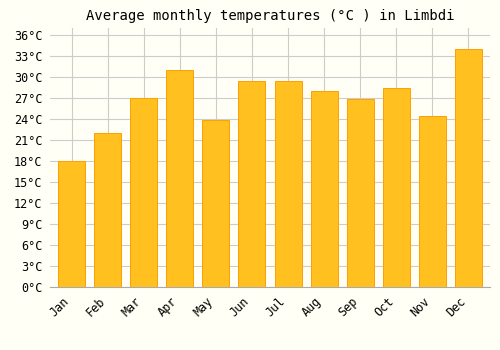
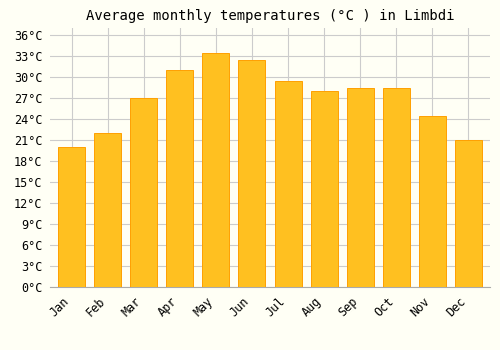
Jan: 18.0°C -> 20.0°C
May: 23.8°C -> 33.5°C
Jun: 29.4°C -> 32.5°C
Sep: 26.8°C -> 28.5°C
Dec: 34.0°C -> 21.0°C
